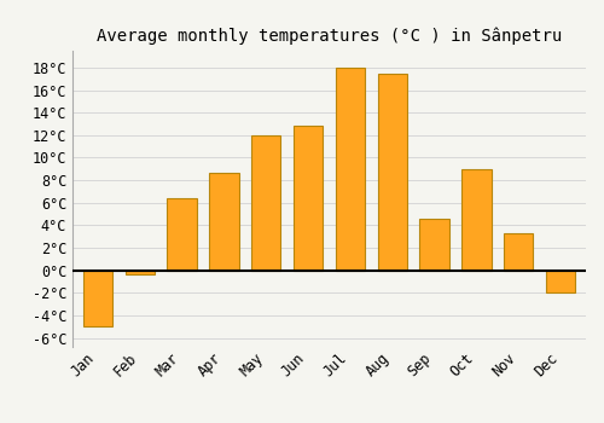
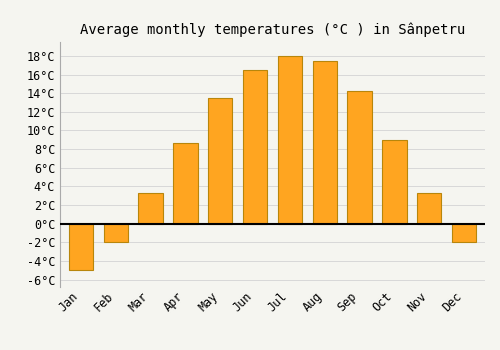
Feb: -0.4°C -> -2.0°C
Mar: 6.4°C -> 3.3°C
May: 12.0°C -> 13.5°C
Jun: 12.8°C -> 16.5°C
Sep: 4.6°C -> 14.2°C
